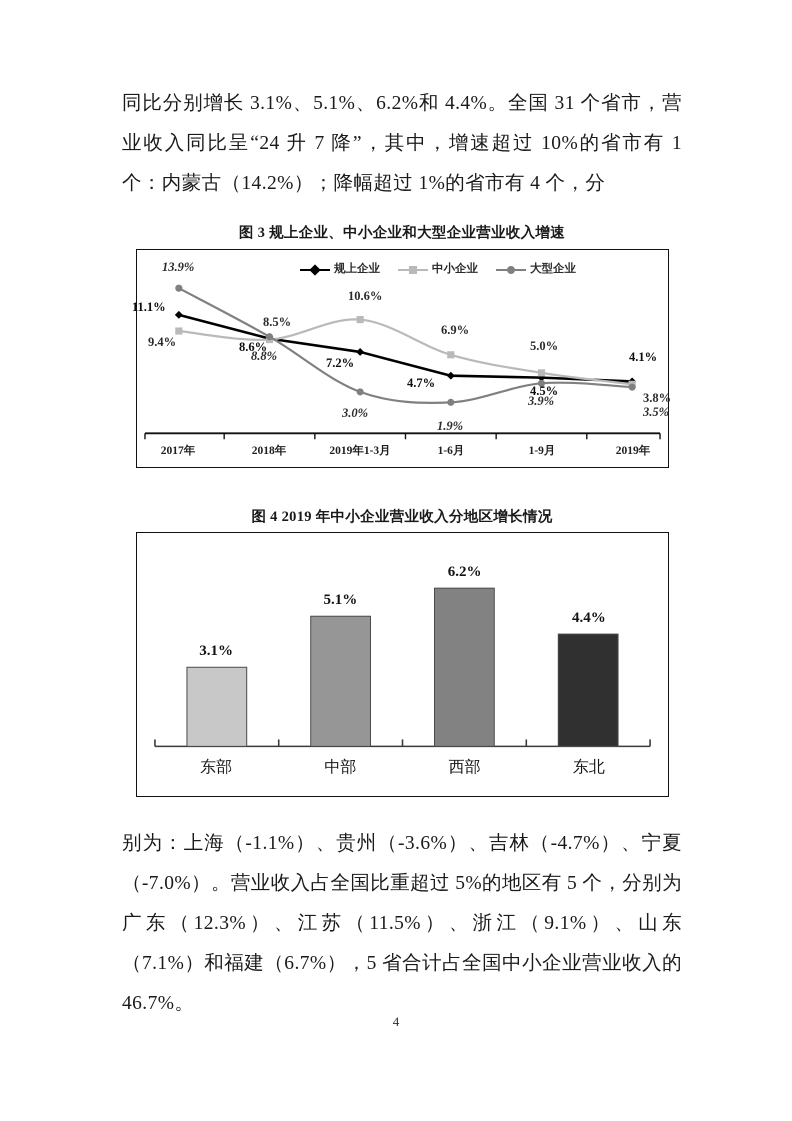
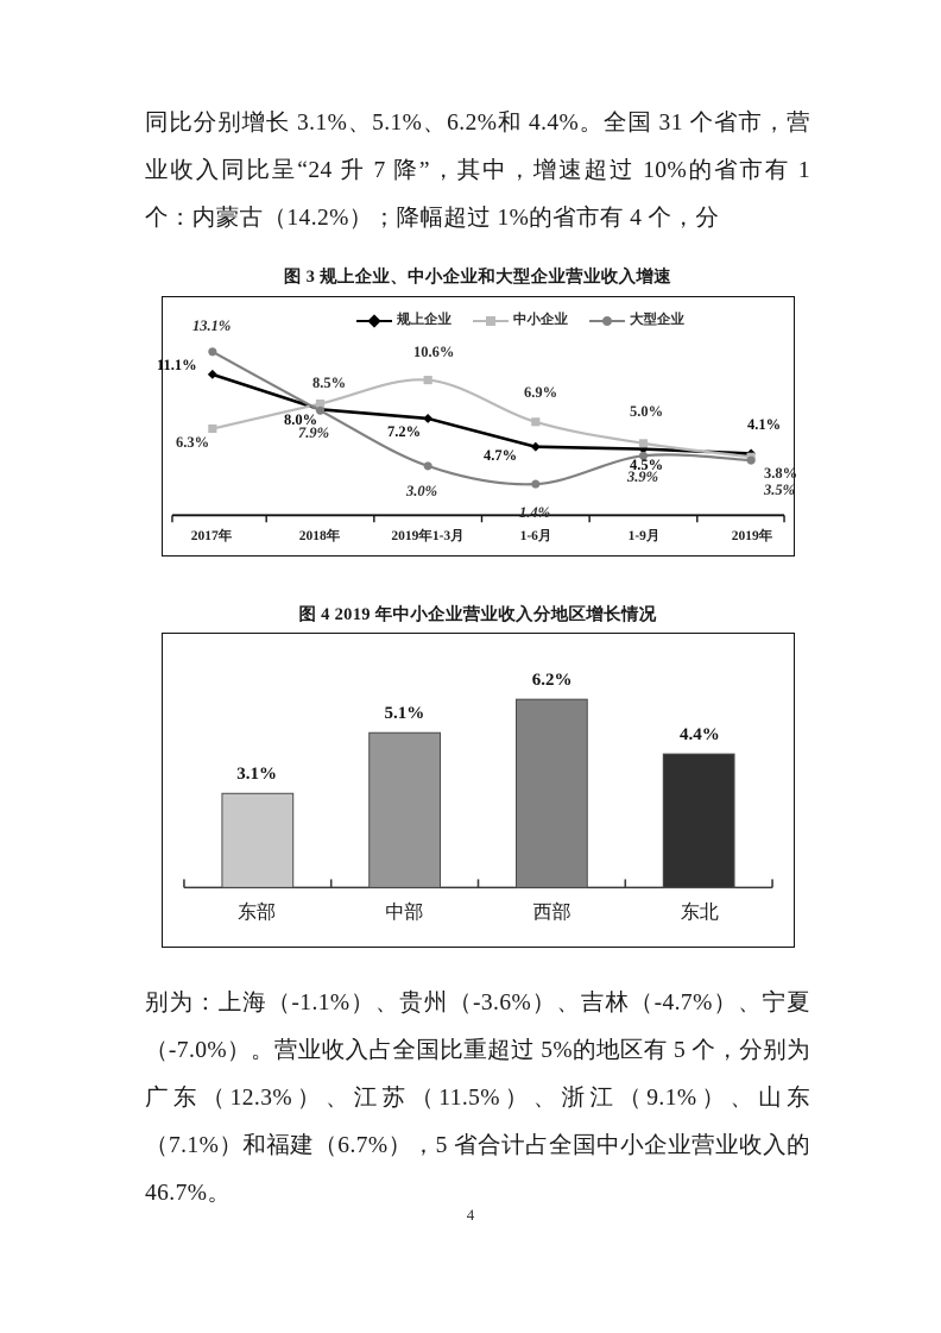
图 3 规上企业、中小企业和大型企业营业收入增速/中小企业/2017年: 9.4% -> 6.3%
图 3 规上企业、中小企业和大型企业营业收入增速/大型企业/2017年: 13.9% -> 13.1%
图 3 规上企业、中小企业和大型企业营业收入增速/规上企业/2018年: 8.6% -> 8.0%
图 3 规上企业、中小企业和大型企业营业收入增速/大型企业/2018年: 8.8% -> 7.9%
图 3 规上企业、中小企业和大型企业营业收入增速/大型企业/1-6月: 1.9% -> 1.4%
